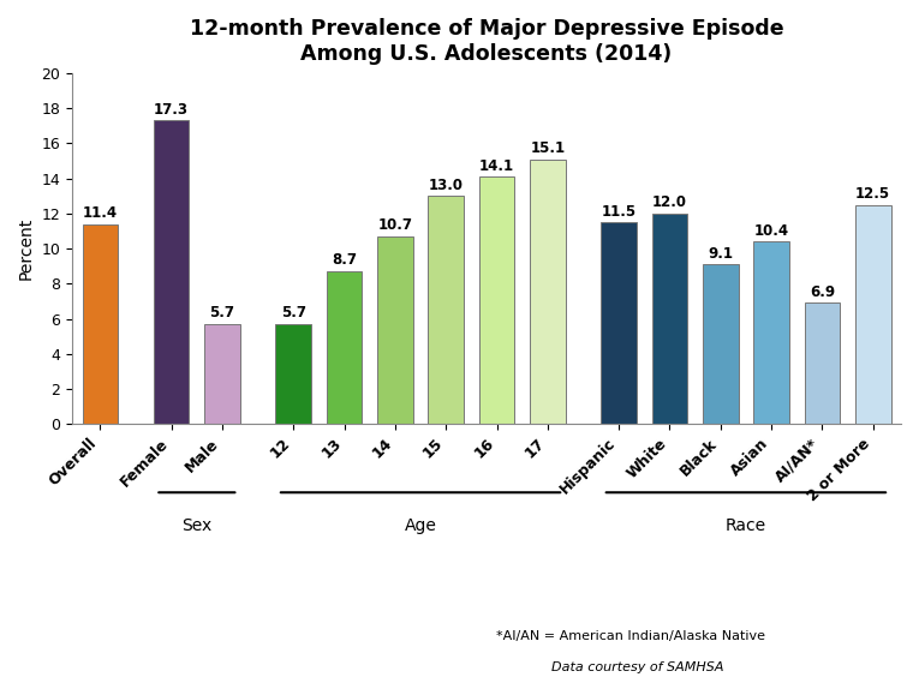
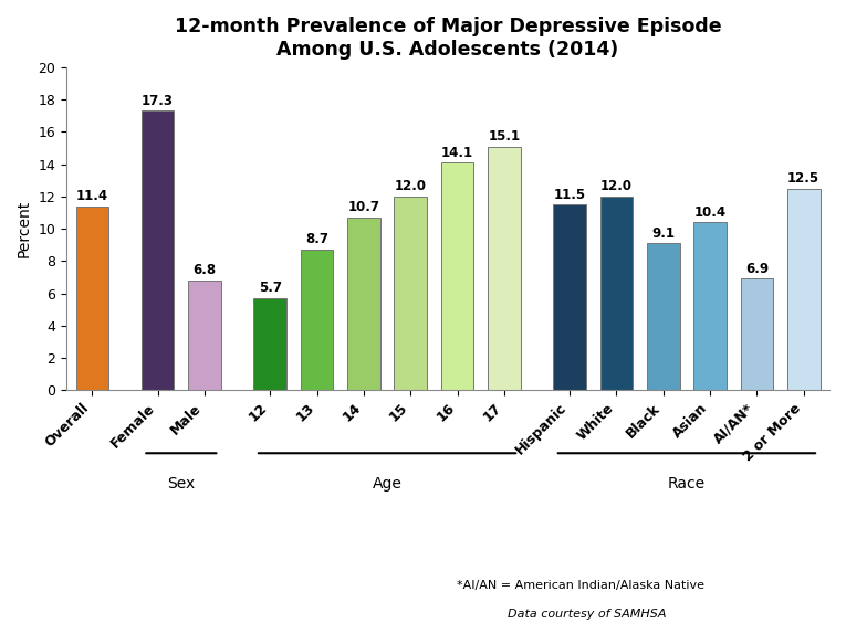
Male: 5.7 -> 6.8
15: 13.0 -> 12.0
